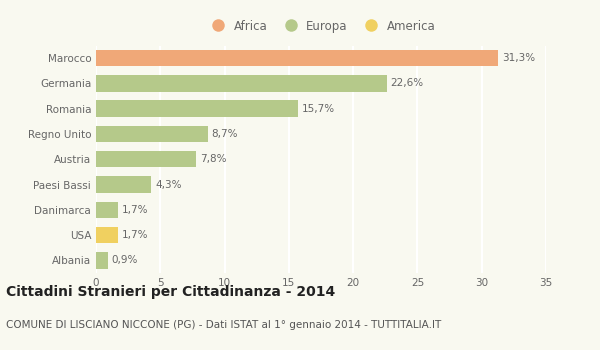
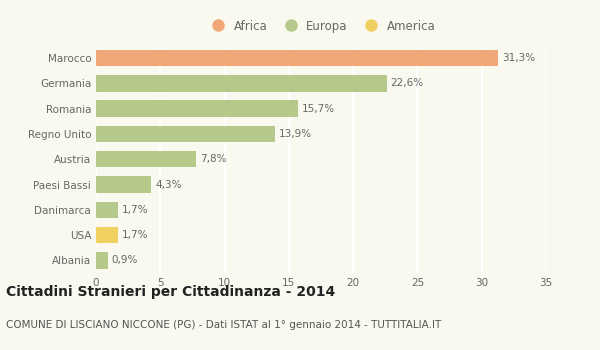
Regno Unito: 8,7% -> 13,9%
